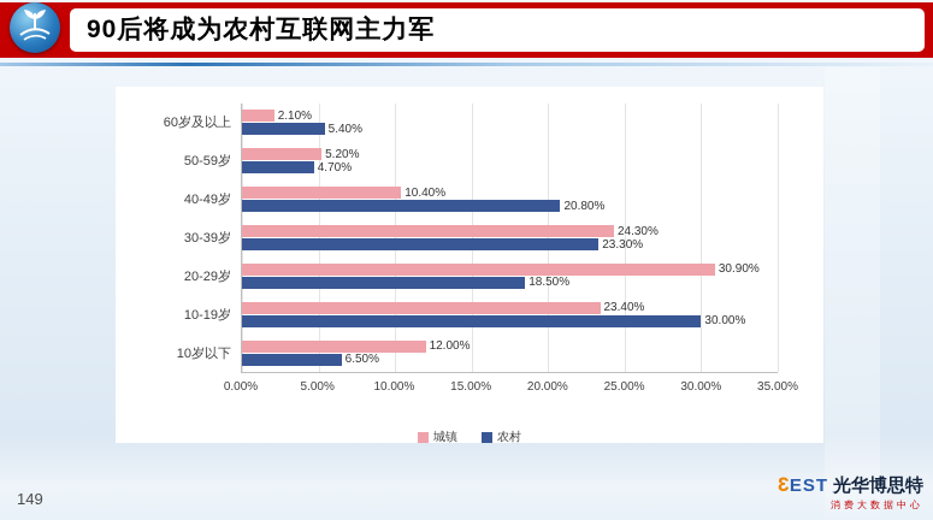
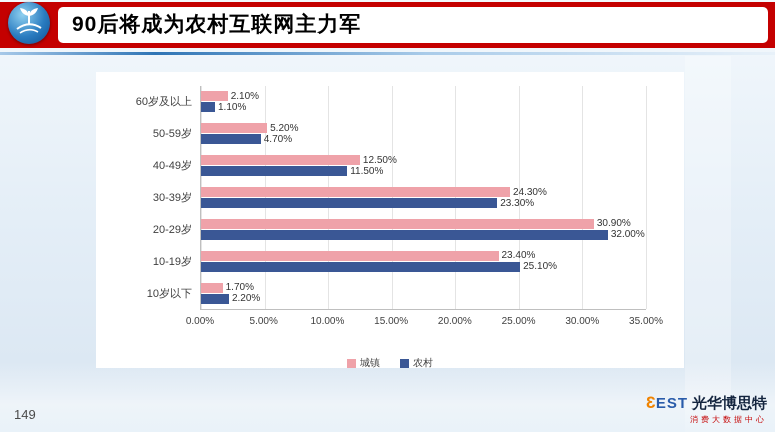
农村/60岁及以上: 5.40% -> 1.10%
城镇/40-49岁: 10.40% -> 12.50%
农村/40-49岁: 20.80% -> 11.50%
农村/20-29岁: 18.50% -> 32.00%
农村/10-19岁: 30.00% -> 25.10%
城镇/10岁以下: 12.00% -> 1.70%
农村/10岁以下: 6.50% -> 2.20%
